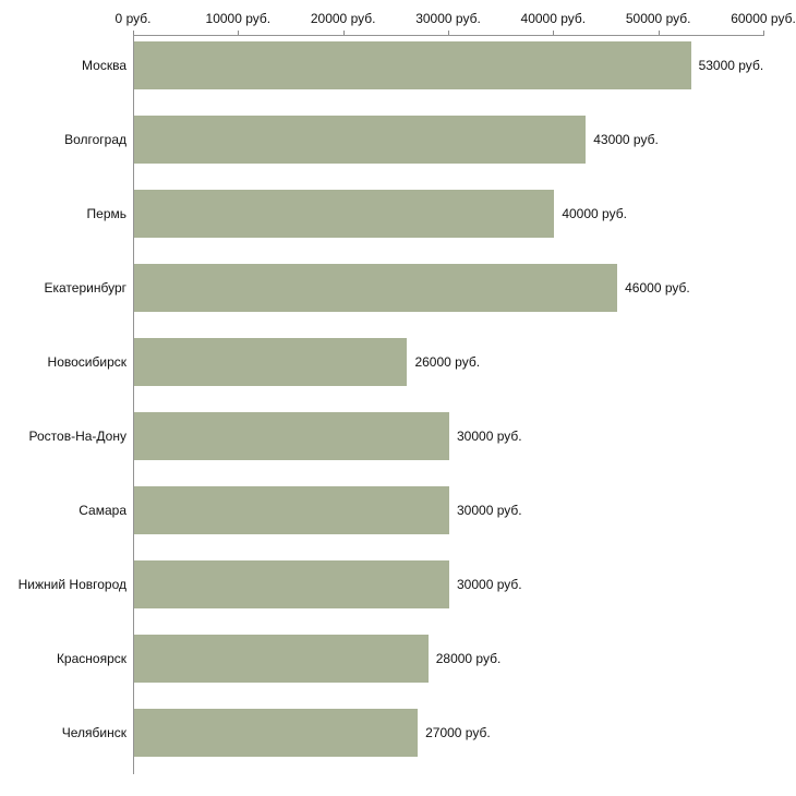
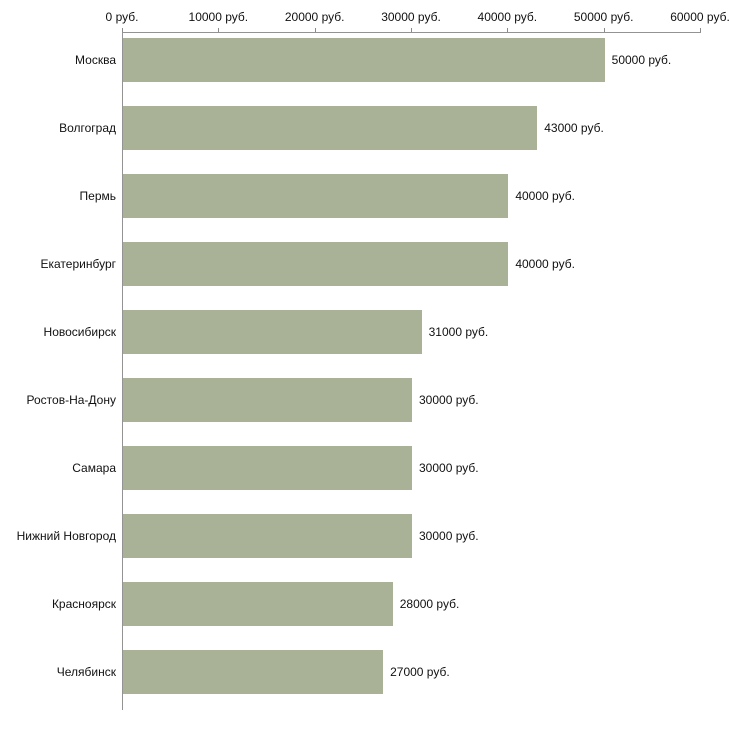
Москва: 53000 -> 50000
Екатеринбург: 46000 -> 40000
Новосибирск: 26000 -> 31000
